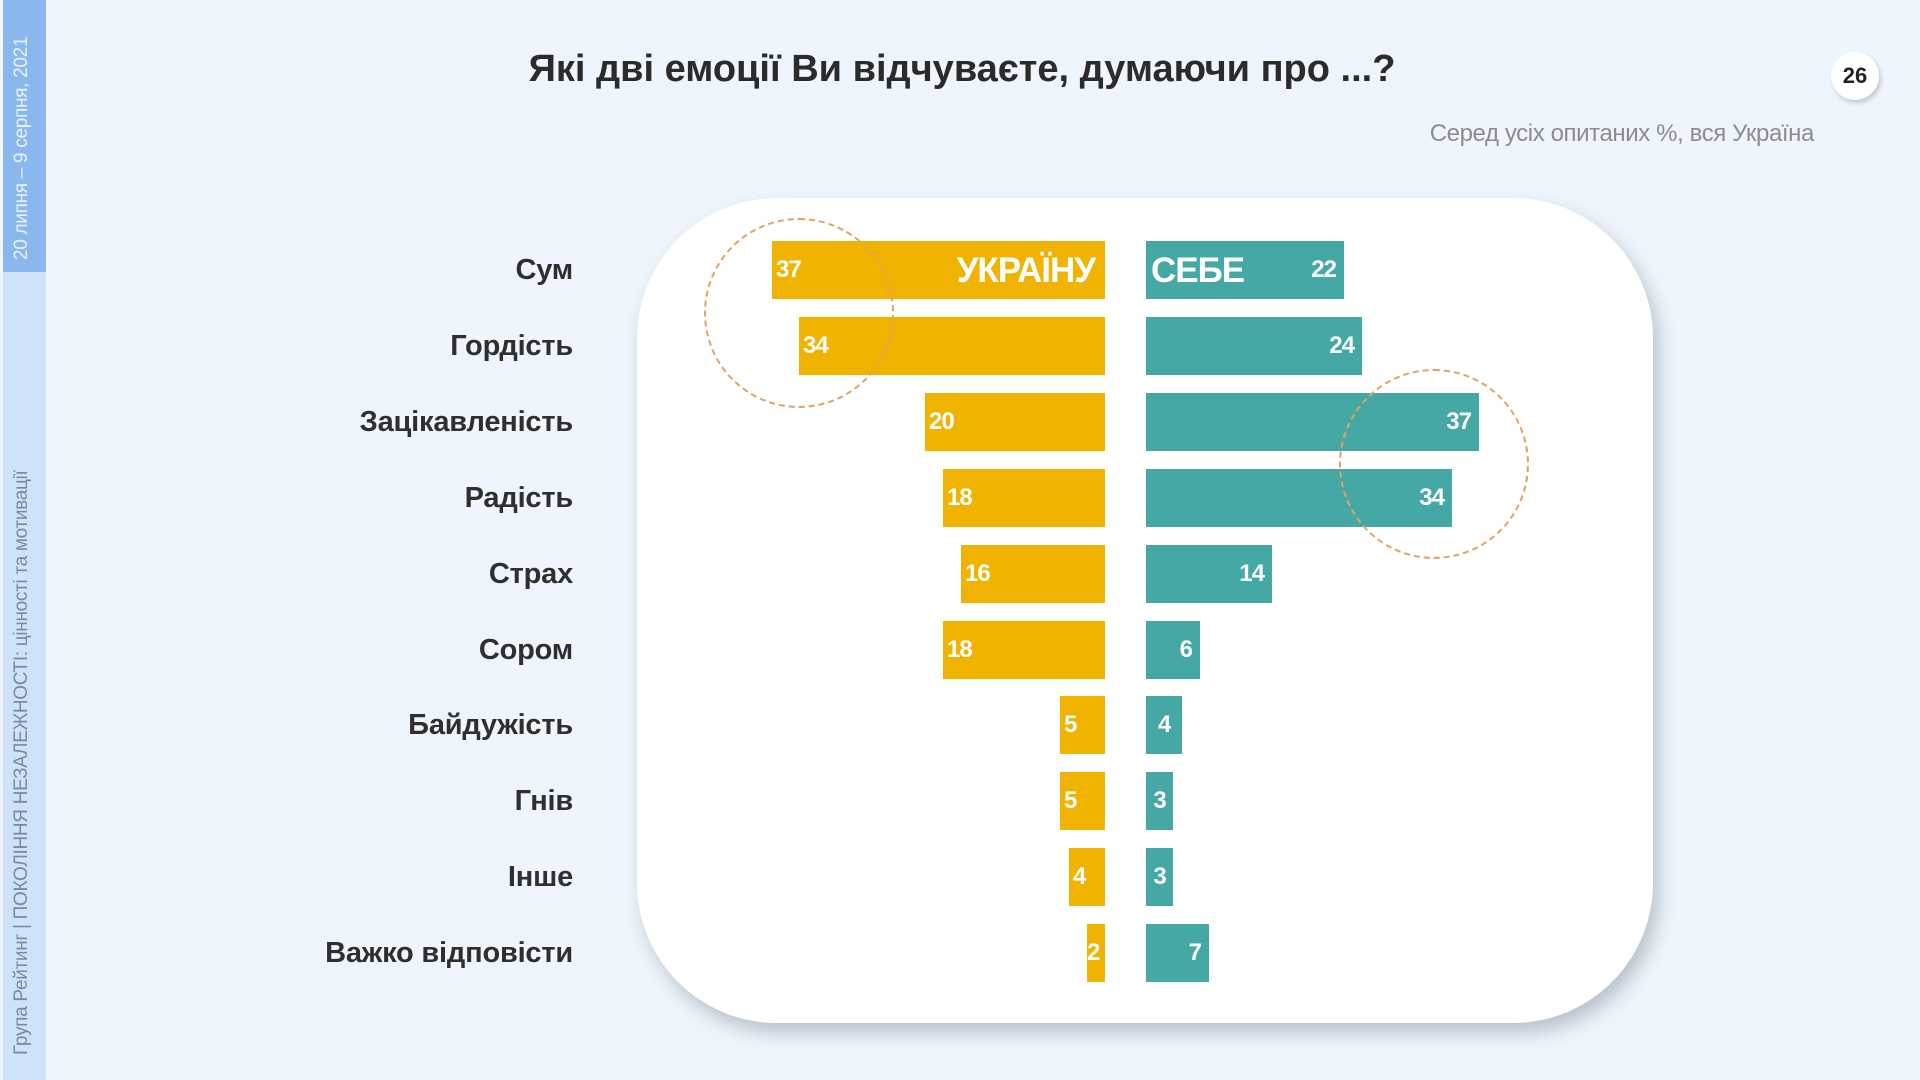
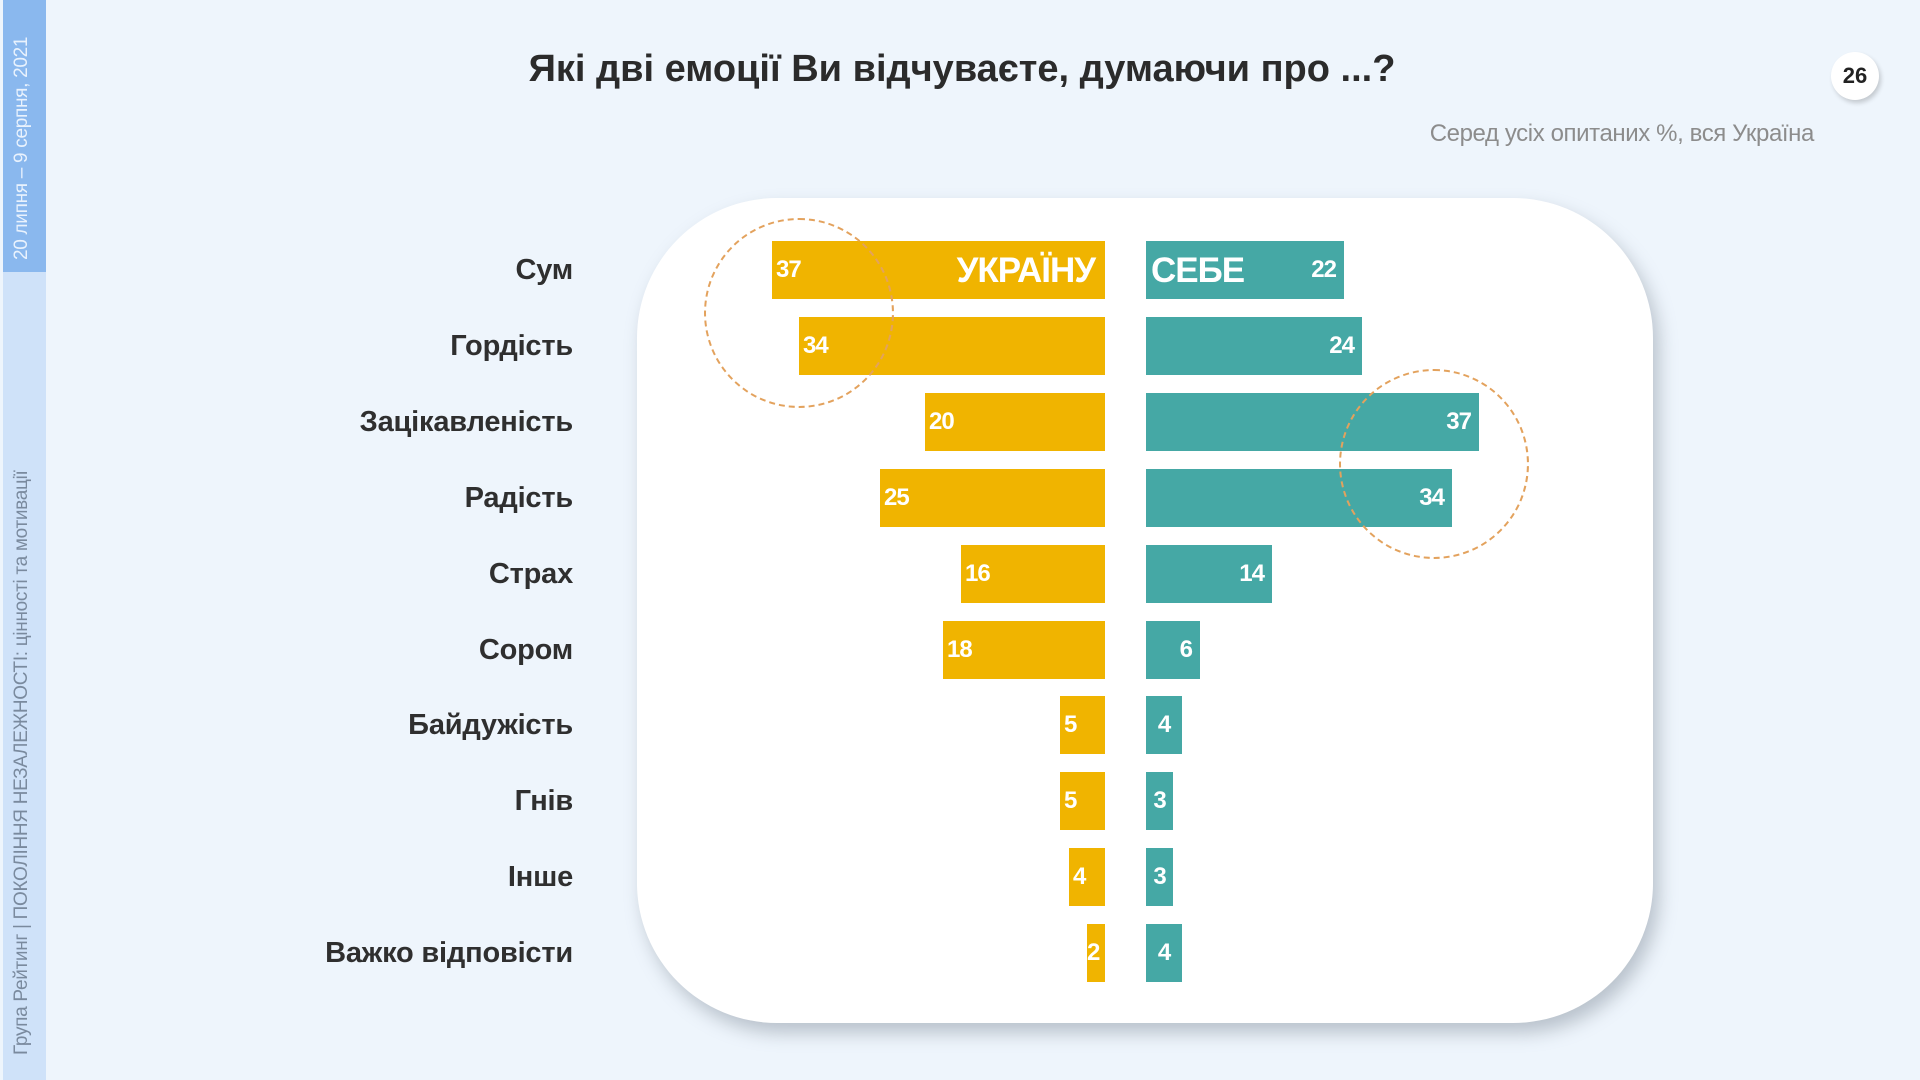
УКРАЇНУ/Радість: 18 -> 25
СЕБЕ/Важко відповісти: 7 -> 4
